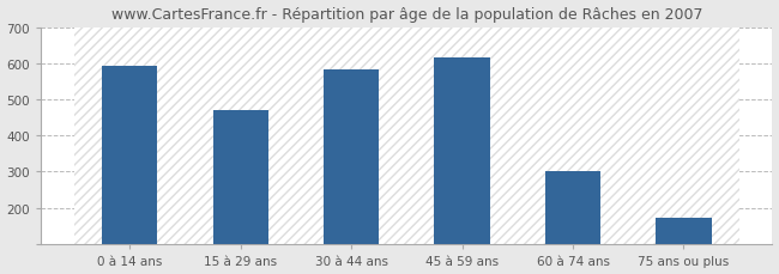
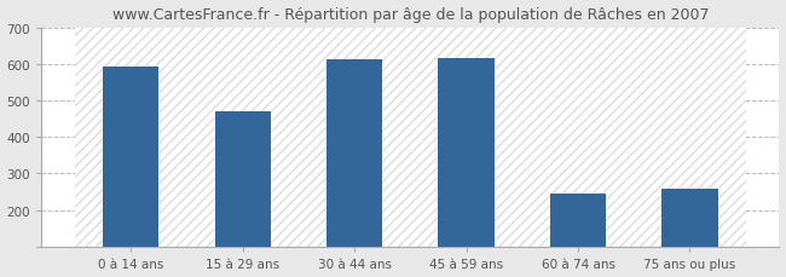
30 à 44 ans: 584 -> 615
60 à 74 ans: 300 -> 245
75 ans ou plus: 173 -> 260
